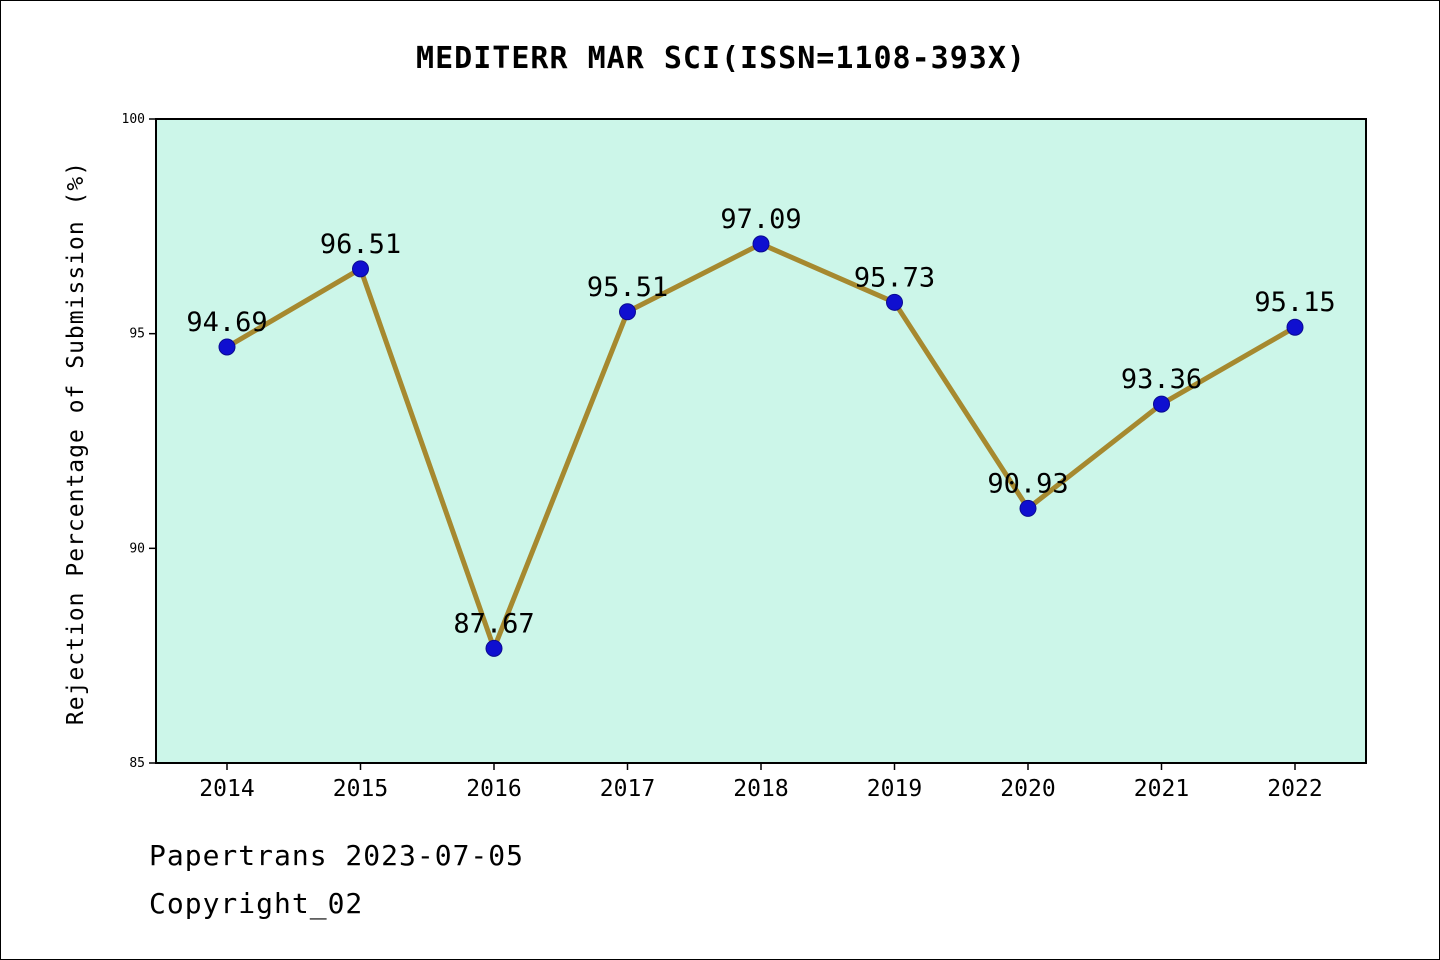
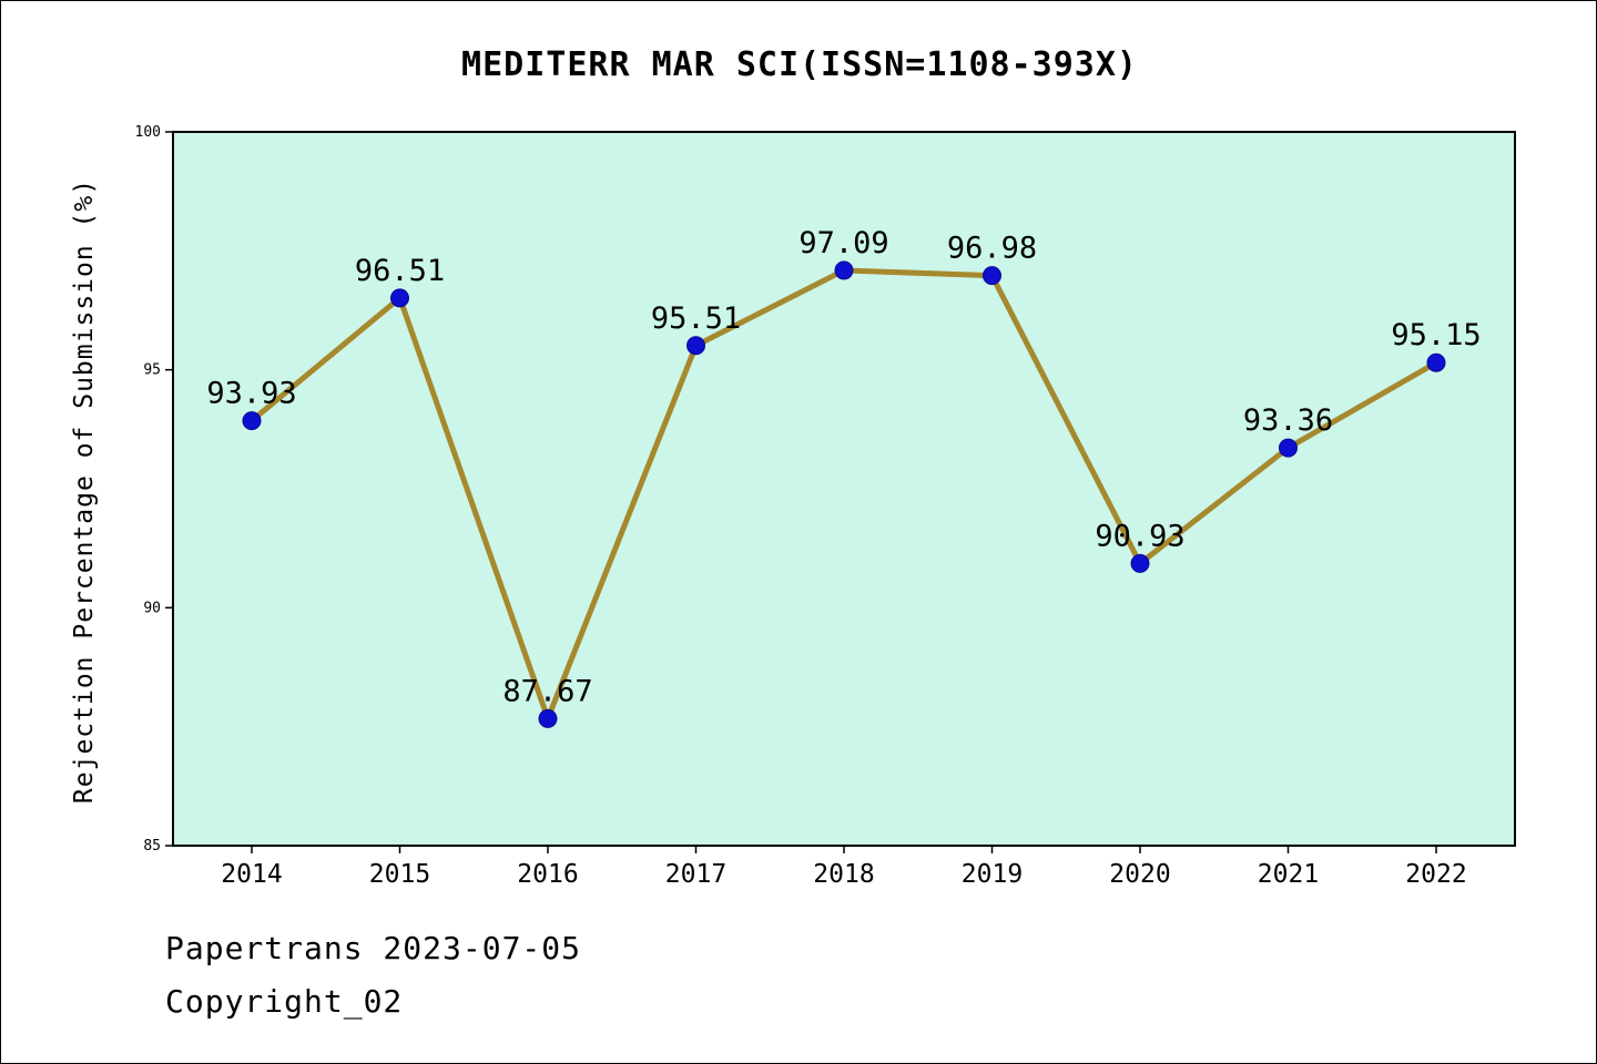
2014: 94.69 -> 93.93
2019: 95.73 -> 96.98
